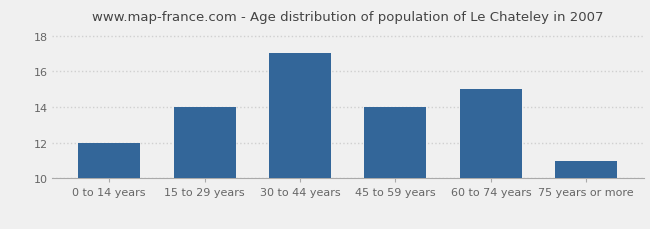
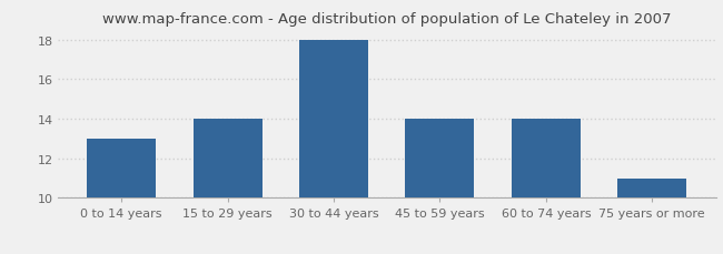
0 to 14 years: 12 -> 13
30 to 44 years: 17 -> 18
60 to 74 years: 15 -> 14
